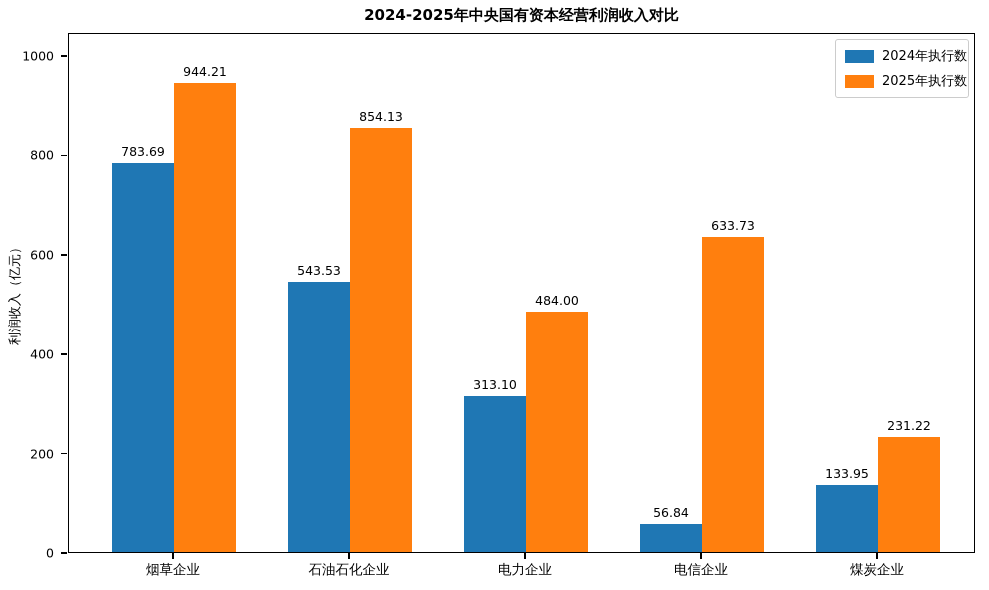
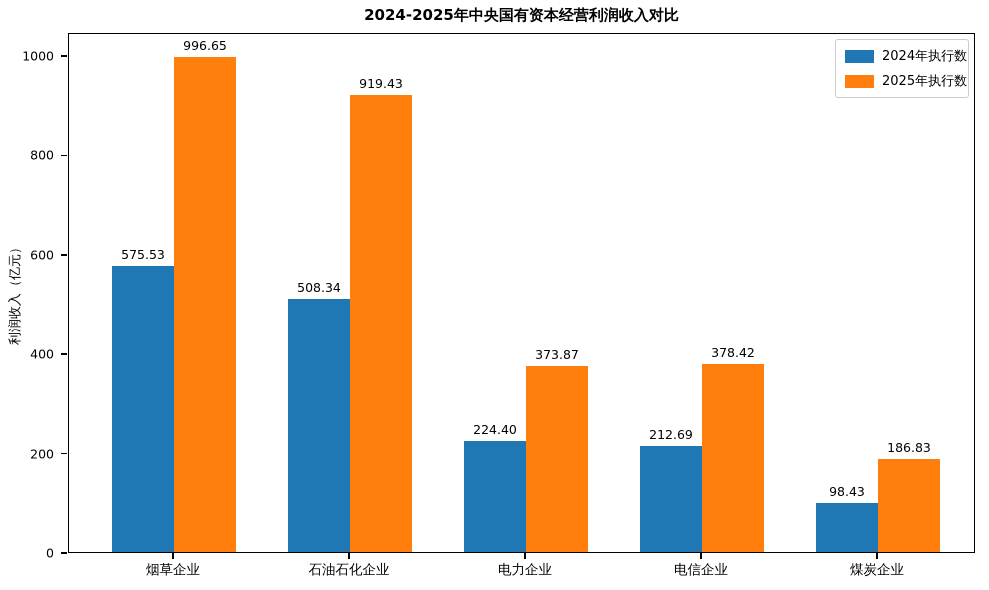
2024年执行数/烟草企业: 783.69 -> 575.53
2025年执行数/烟草企业: 944.21 -> 996.65
2024年执行数/石油石化企业: 543.53 -> 508.34
2025年执行数/石油石化企业: 854.13 -> 919.43
2024年执行数/电力企业: 313.10 -> 224.40
2025年执行数/电力企业: 484.00 -> 373.87
2024年执行数/电信企业: 56.84 -> 212.69
2025年执行数/电信企业: 633.73 -> 378.42
2024年执行数/煤炭企业: 133.95 -> 98.43
2025年执行数/煤炭企业: 231.22 -> 186.83
